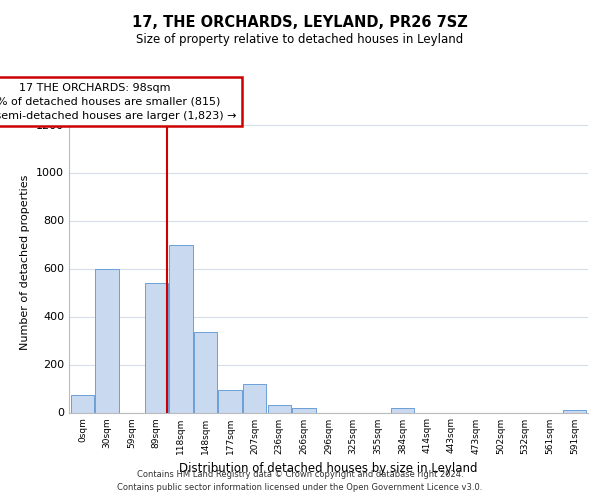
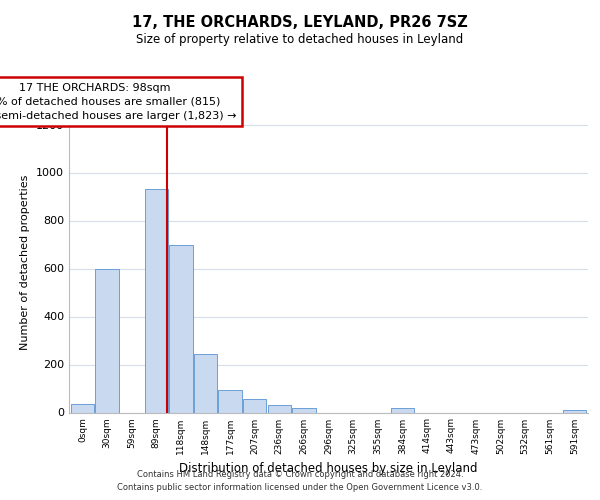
0sqm: 75 -> 35
89sqm: 540 -> 930
148sqm: 335 -> 245
207sqm: 120 -> 55
